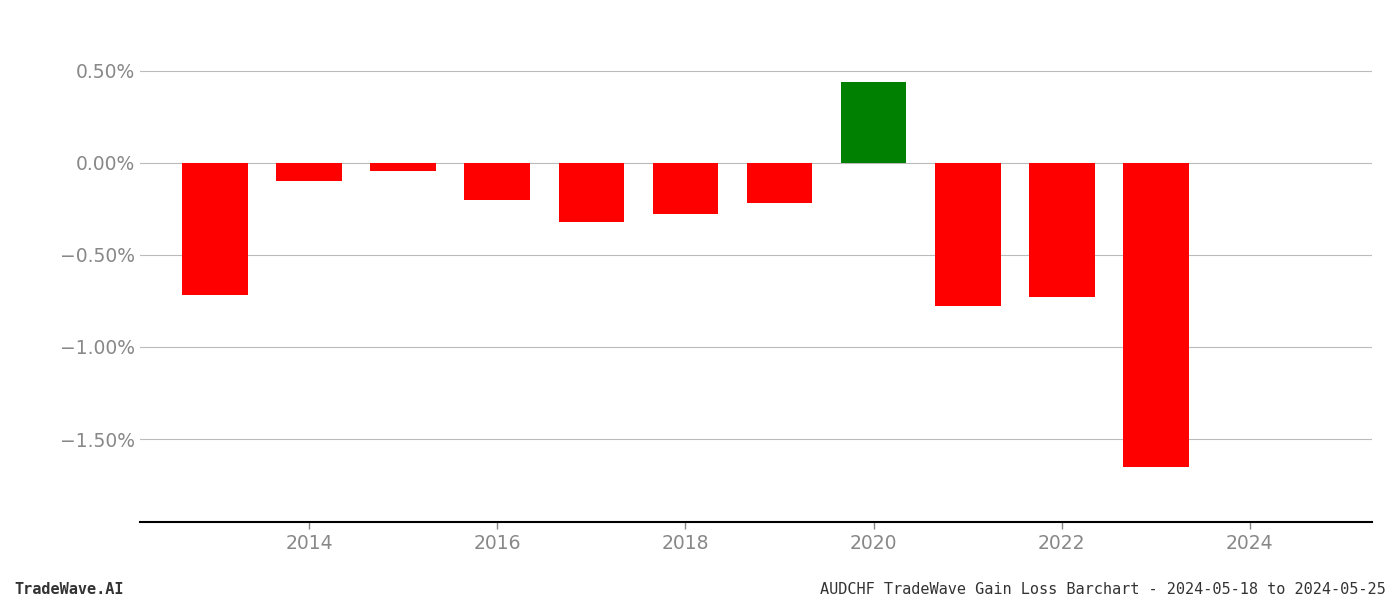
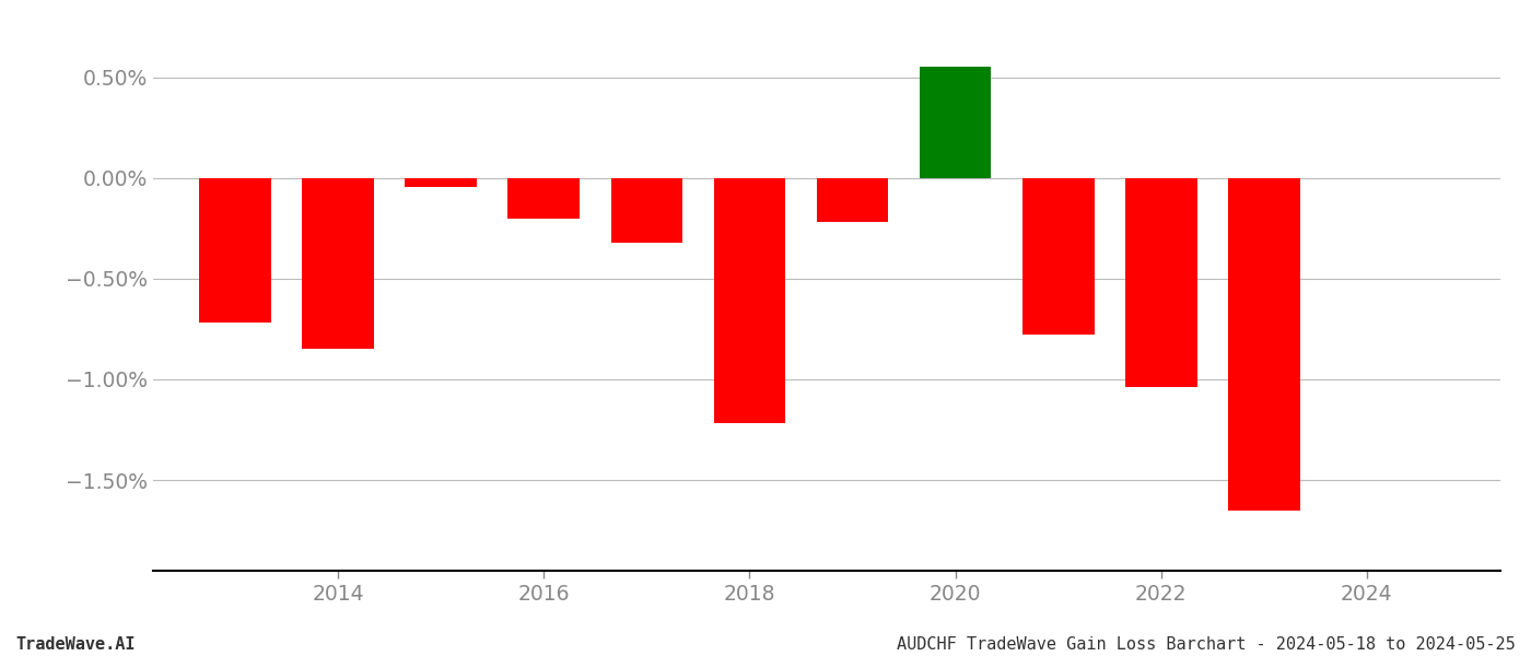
2014: -0.10% -> -0.85%
2018: -0.28% -> -1.22%
2020: 0.44% -> 0.55%
2022: -0.73% -> -1.04%
